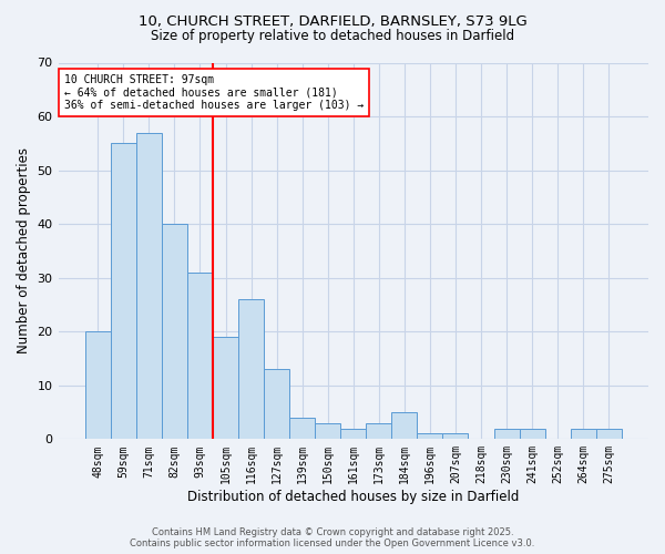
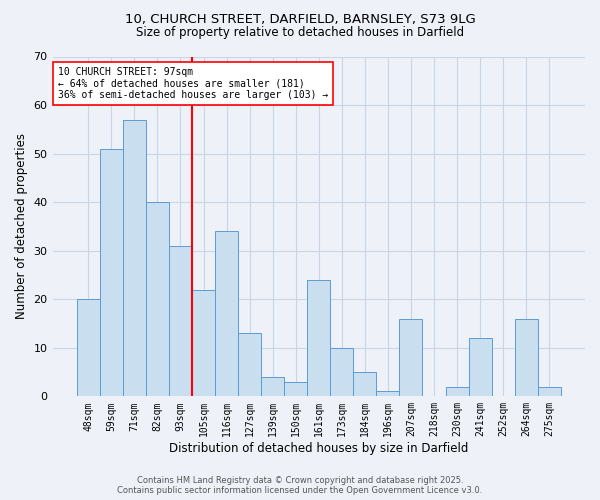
59sqm: 55 -> 51
105sqm: 19 -> 22
116sqm: 26 -> 34
161sqm: 2 -> 24
173sqm: 3 -> 10
207sqm: 1 -> 16
241sqm: 2 -> 12
264sqm: 2 -> 16
